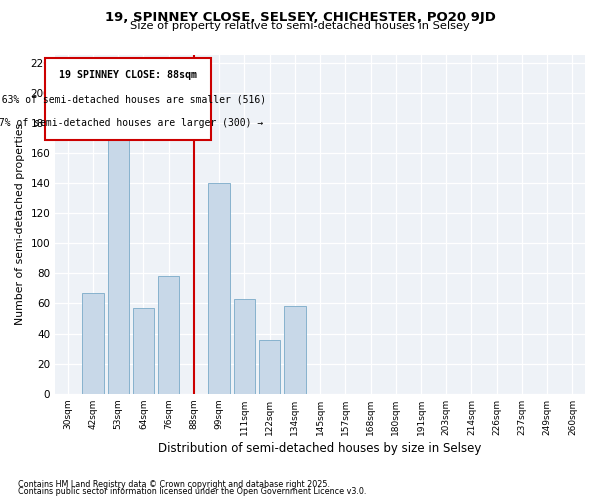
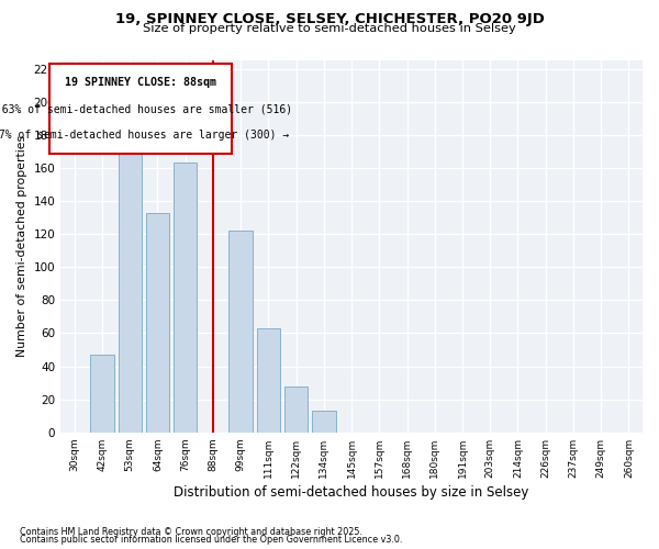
42sqm: 67 -> 47
64sqm: 57 -> 133
76sqm: 78 -> 163
99sqm: 140 -> 122
122sqm: 36 -> 28
134sqm: 58 -> 13
